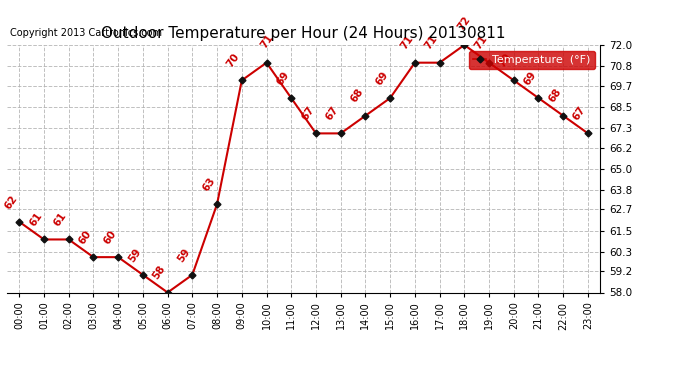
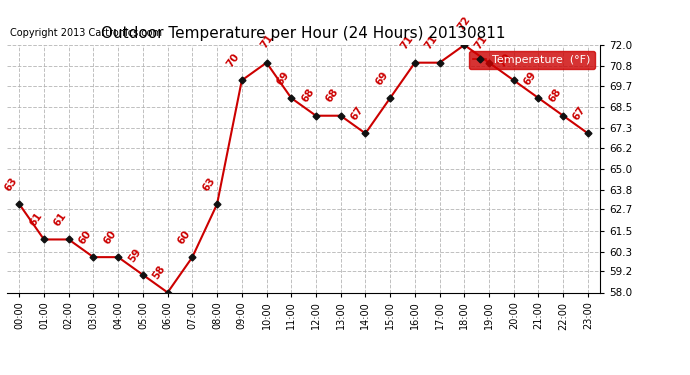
00:00: 62 -> 63
07:00: 59 -> 60
12:00: 67 -> 68
13:00: 67 -> 68
14:00: 68 -> 67
